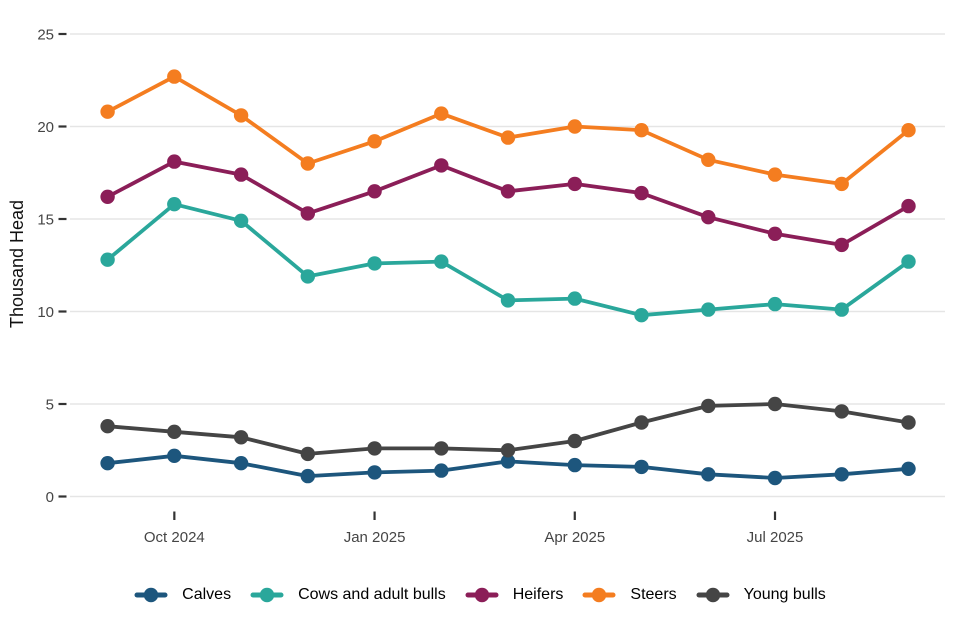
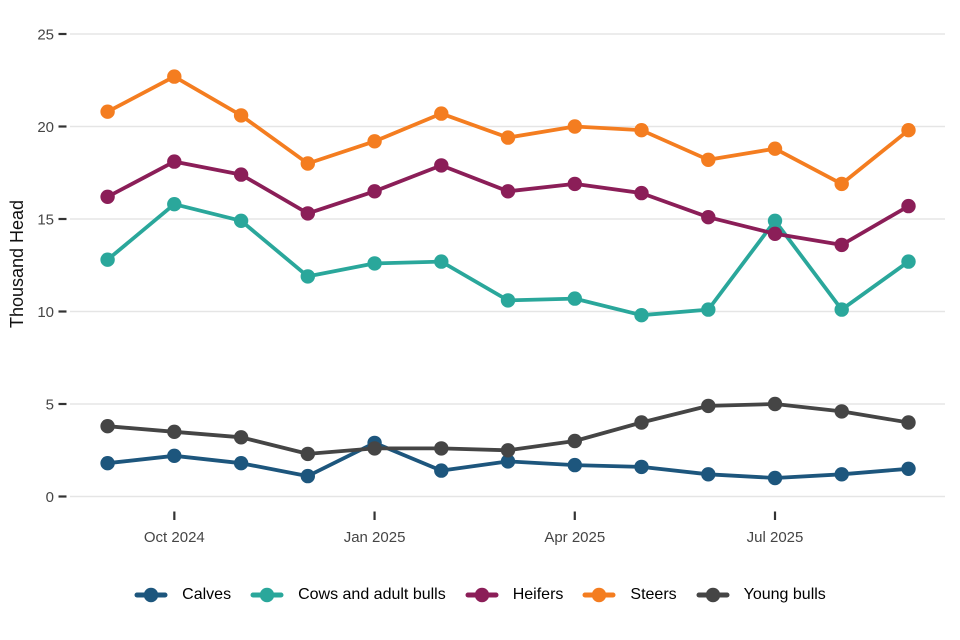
Calves/Jan 2025: 1.3 -> 2.9
Cows and adult bulls/Jul 2025: 10.4 -> 14.9
Steers/Jul 2025: 17.4 -> 18.8
